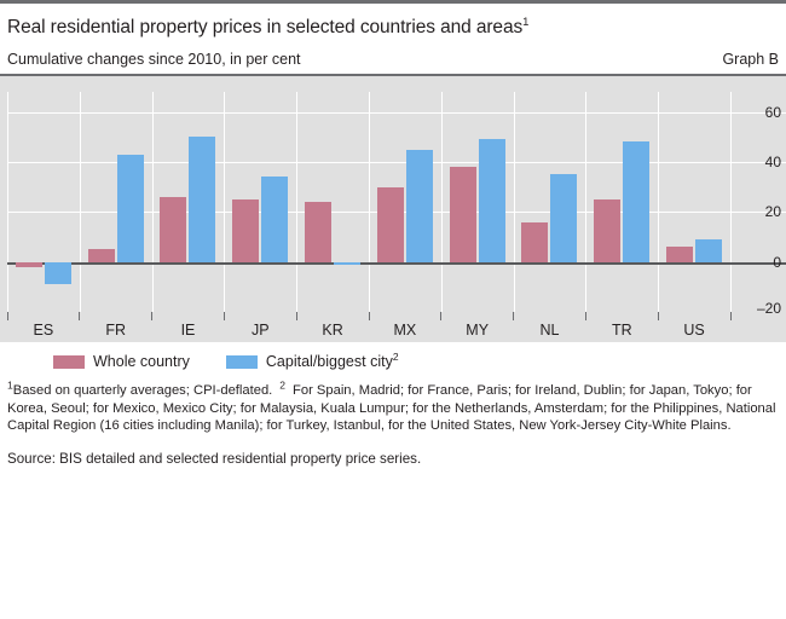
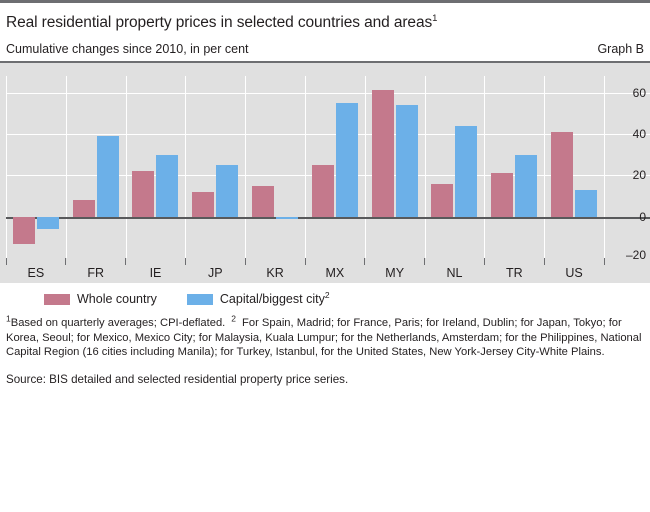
Whole country/ES: -2 -> -13
Capital/biggest city/ES: -9 -> -6
Whole country/FR: 5 -> 8
Capital/biggest city/FR: 43 -> 39
Whole country/IE: 26 -> 22
Capital/biggest city/IE: 50 -> 30
Whole country/JP: 25 -> 12
Capital/biggest city/JP: 34 -> 25
Whole country/KR: 24 -> 15
Whole country/MX: 30 -> 25
Capital/biggest city/MX: 45 -> 55
Whole country/MY: 38 -> 61
Capital/biggest city/MY: 49 -> 54
Capital/biggest city/NL: 35 -> 44
Whole country/TR: 25 -> 21
Capital/biggest city/TR: 48 -> 30
Whole country/US: 6 -> 41
Capital/biggest city/US: 9 -> 13
